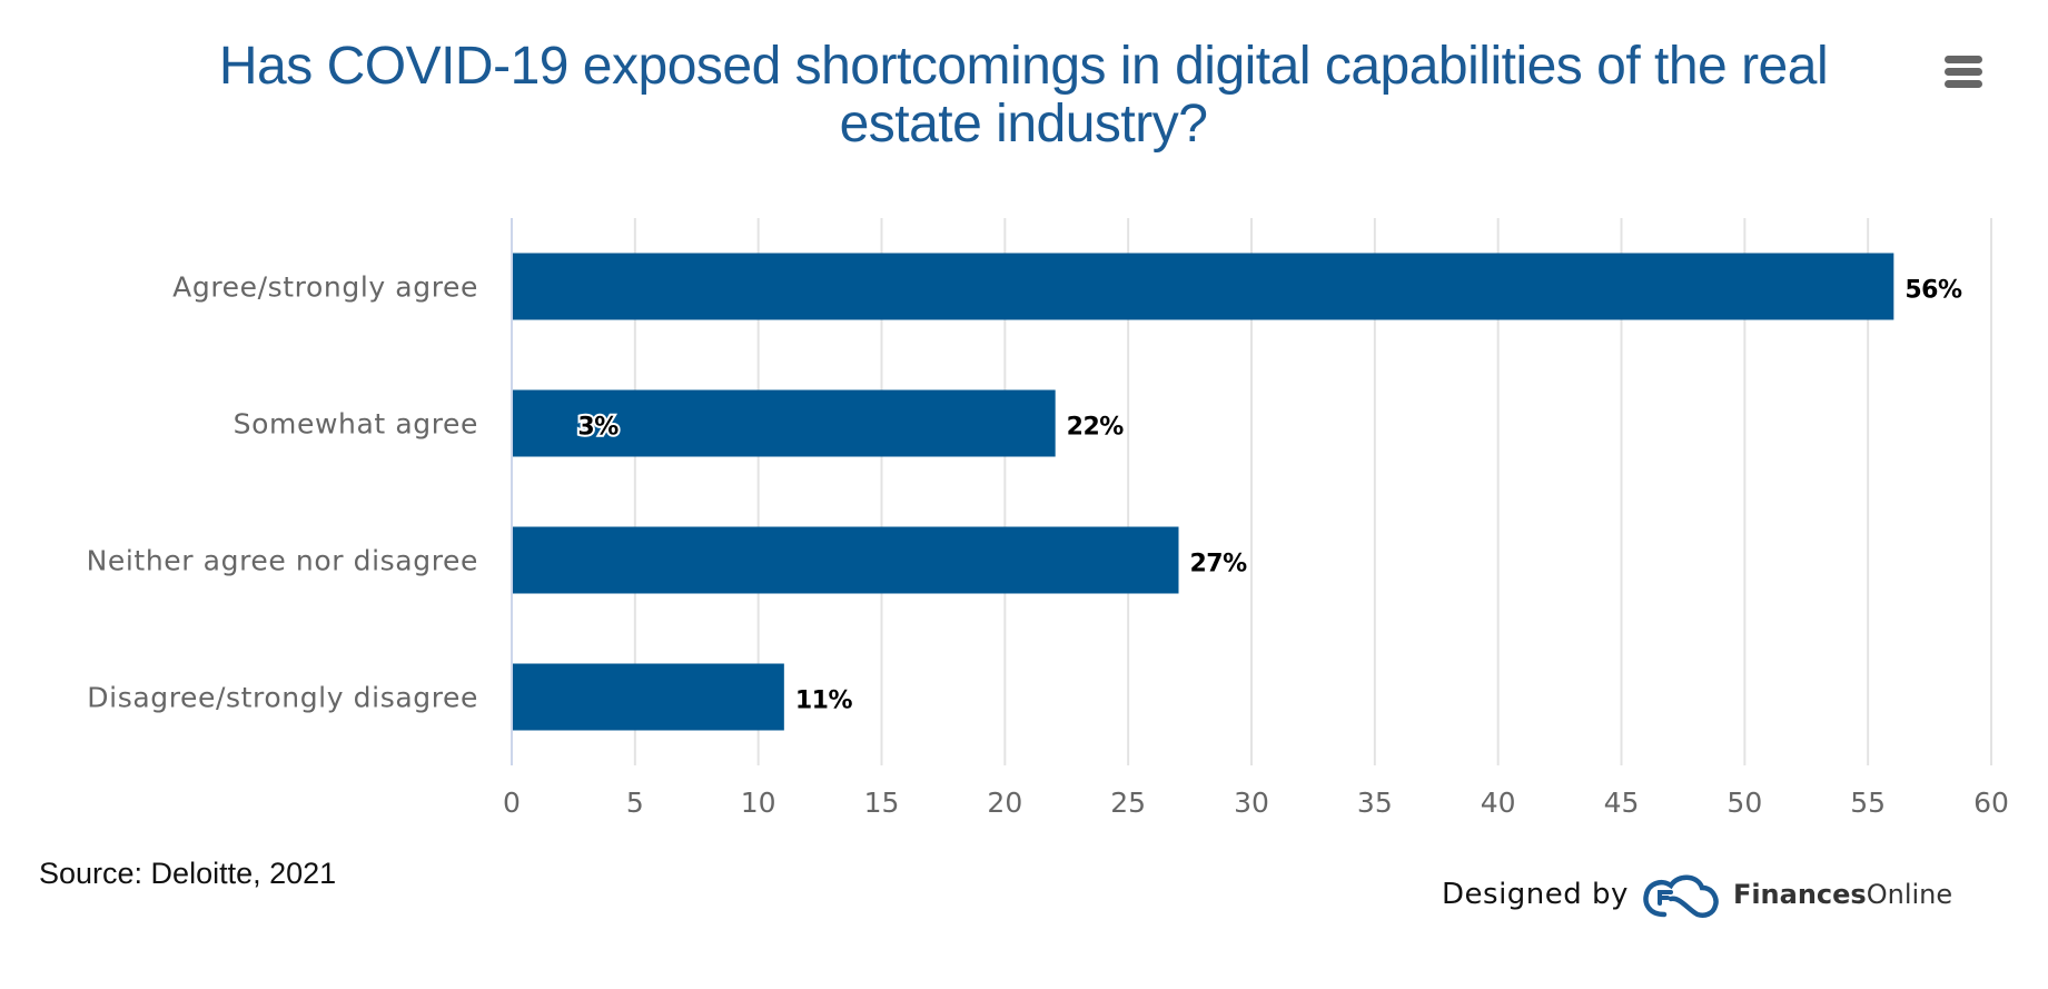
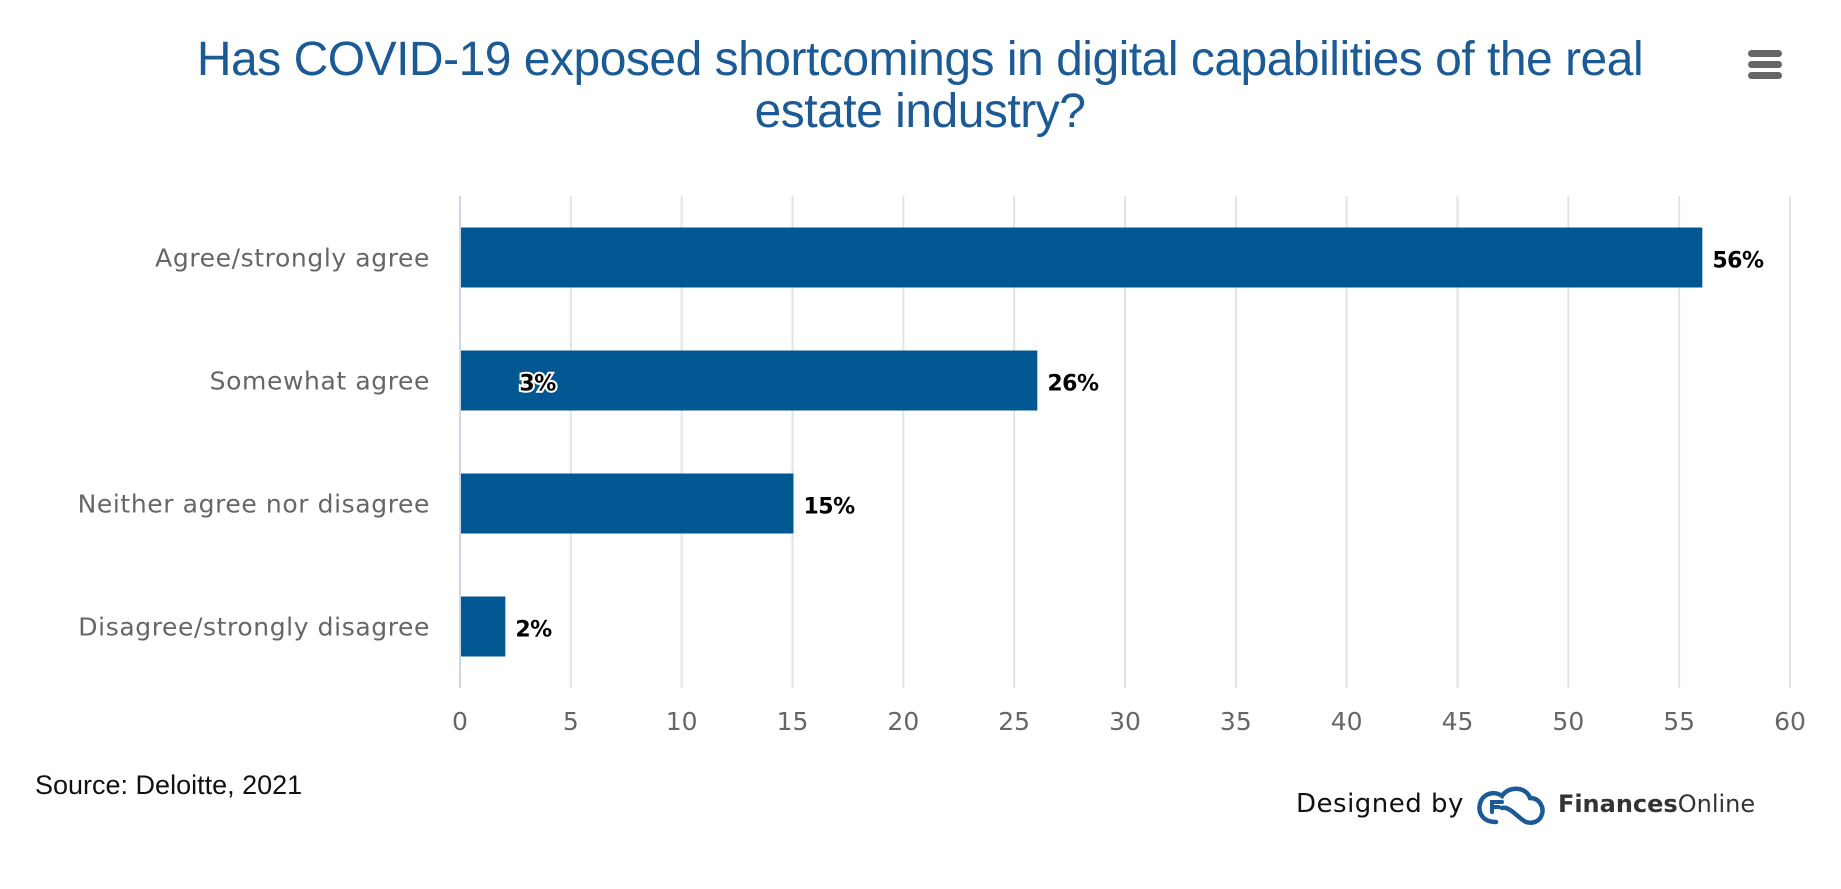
Somewhat agree: 22% -> 26%
Neither agree nor disagree: 27% -> 15%
Disagree/strongly disagree: 11% -> 2%
